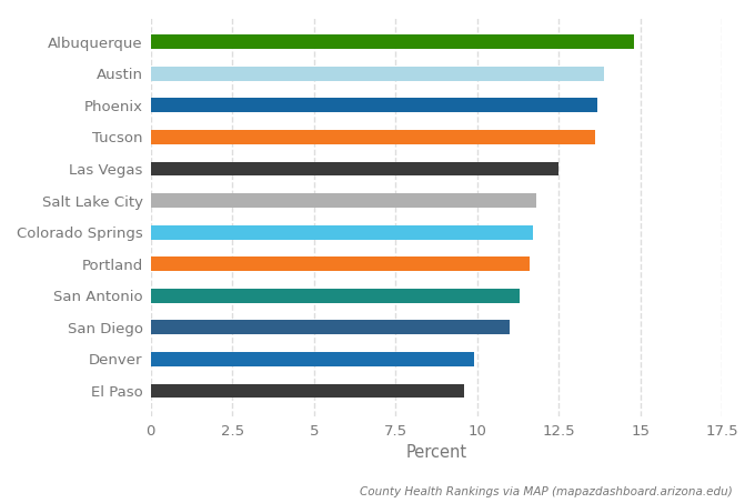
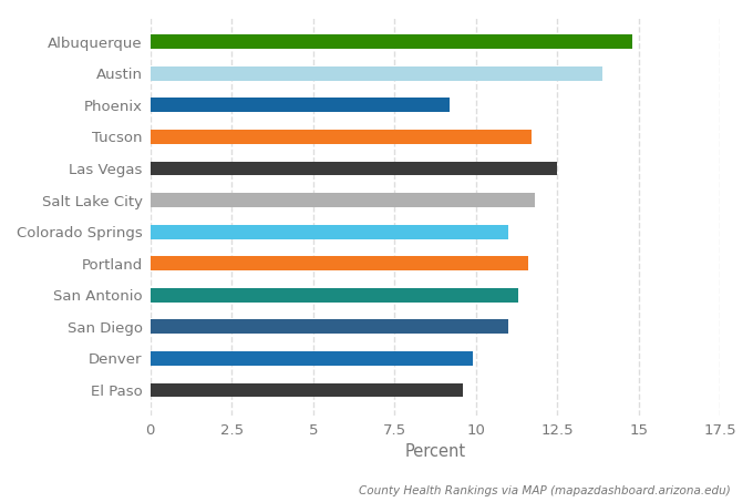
Phoenix: 13.7 -> 9.2
Tucson: 13.6 -> 11.7
Colorado Springs: 11.7 -> 11.0
